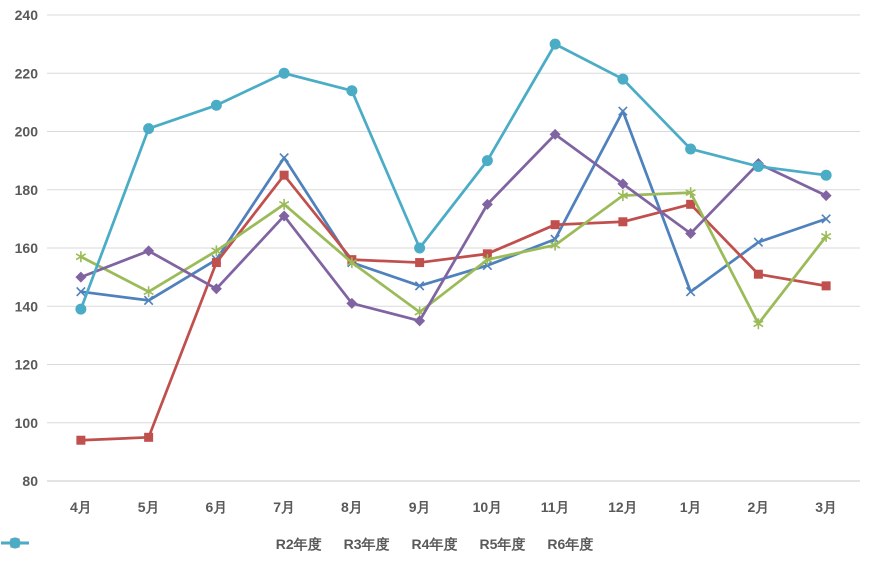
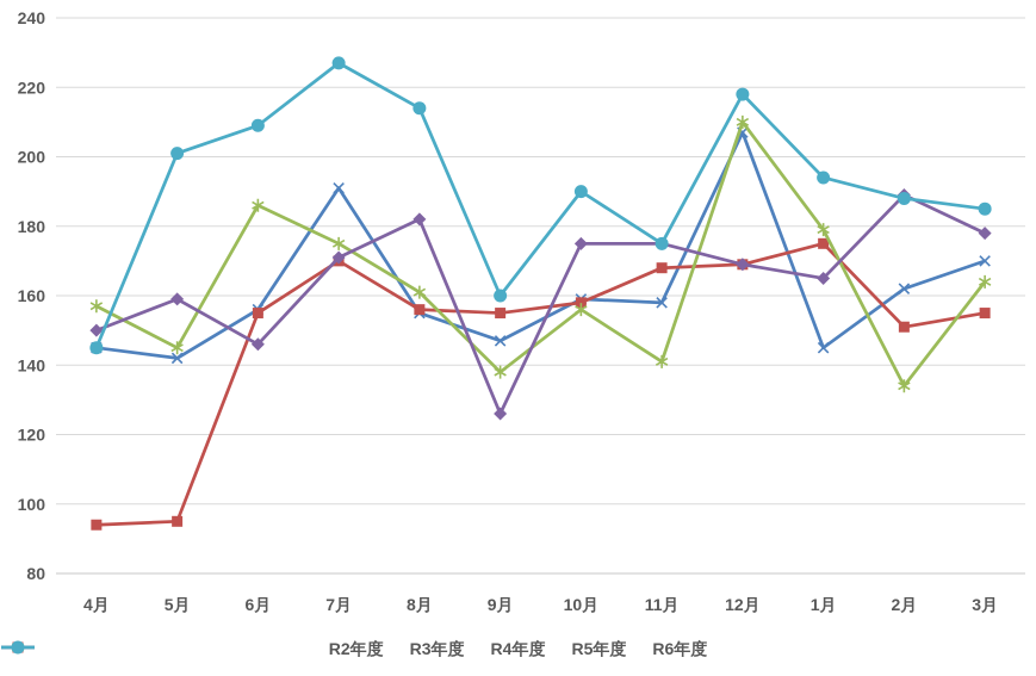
R6年度/4月: 139 -> 145
R4年度/6月: 159 -> 186
R3年度/7月: 185 -> 170
R6年度/7月: 220 -> 227
R4年度/8月: 155 -> 161
R5年度/8月: 141 -> 182
R5年度/9月: 135 -> 126
R2年度/10月: 154 -> 159
R2年度/11月: 163 -> 158
R4年度/11月: 161 -> 141
R5年度/11月: 199 -> 175
R6年度/11月: 230 -> 175
R4年度/12月: 178 -> 210
R5年度/12月: 182 -> 169
R3年度/3月: 147 -> 155
